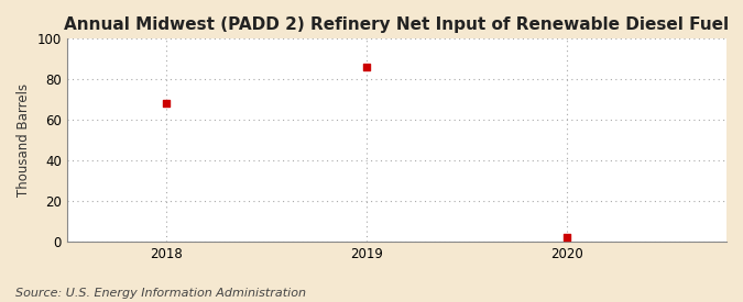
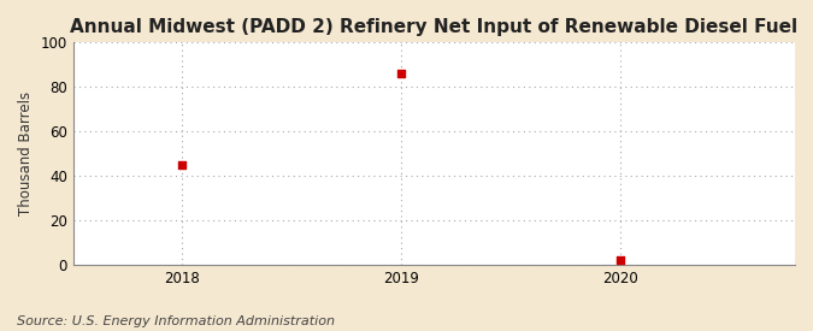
2018: 68 -> 45
